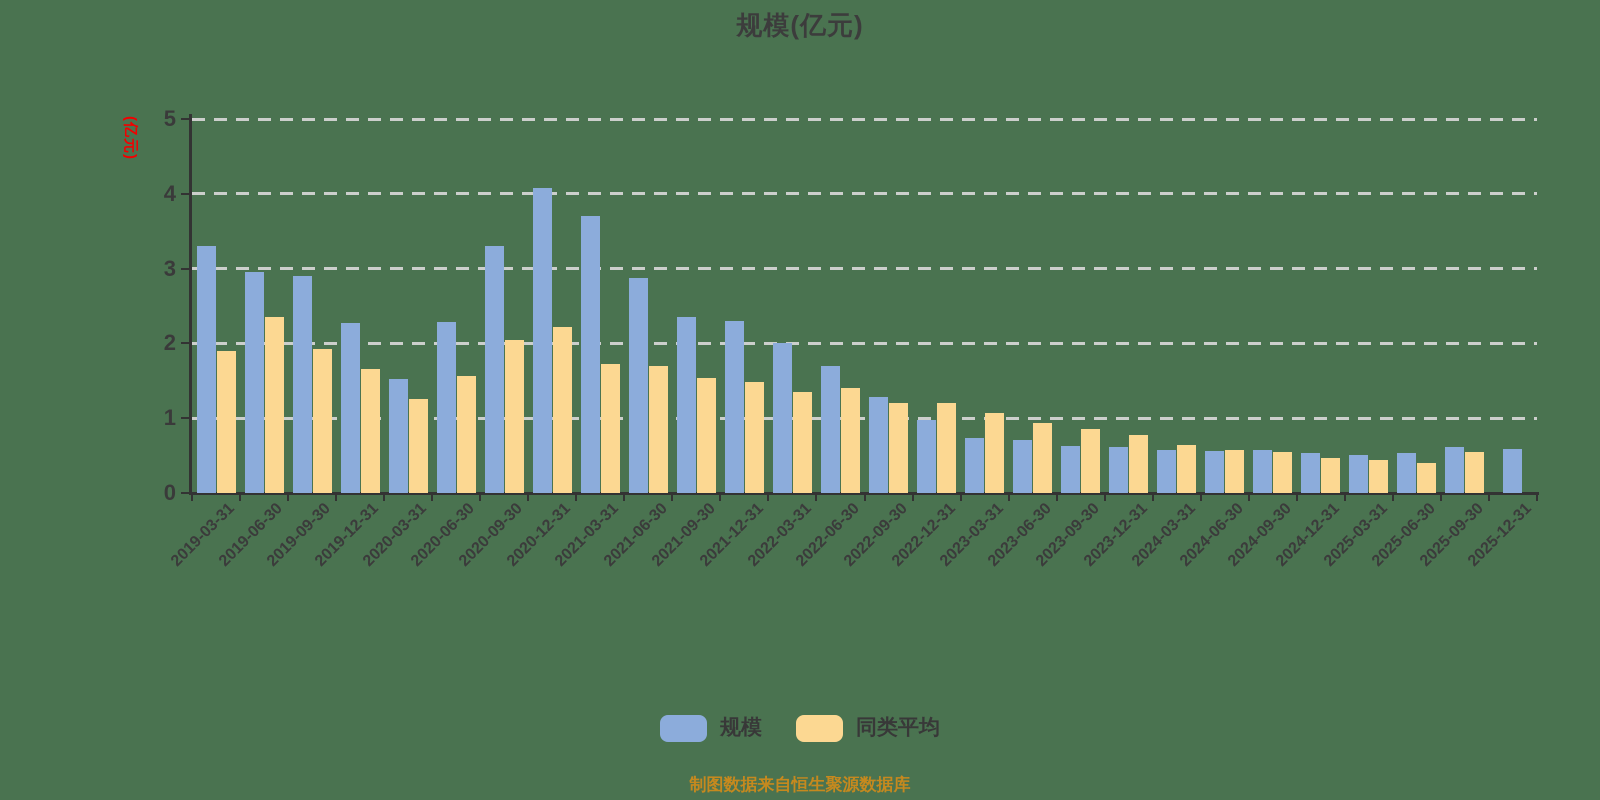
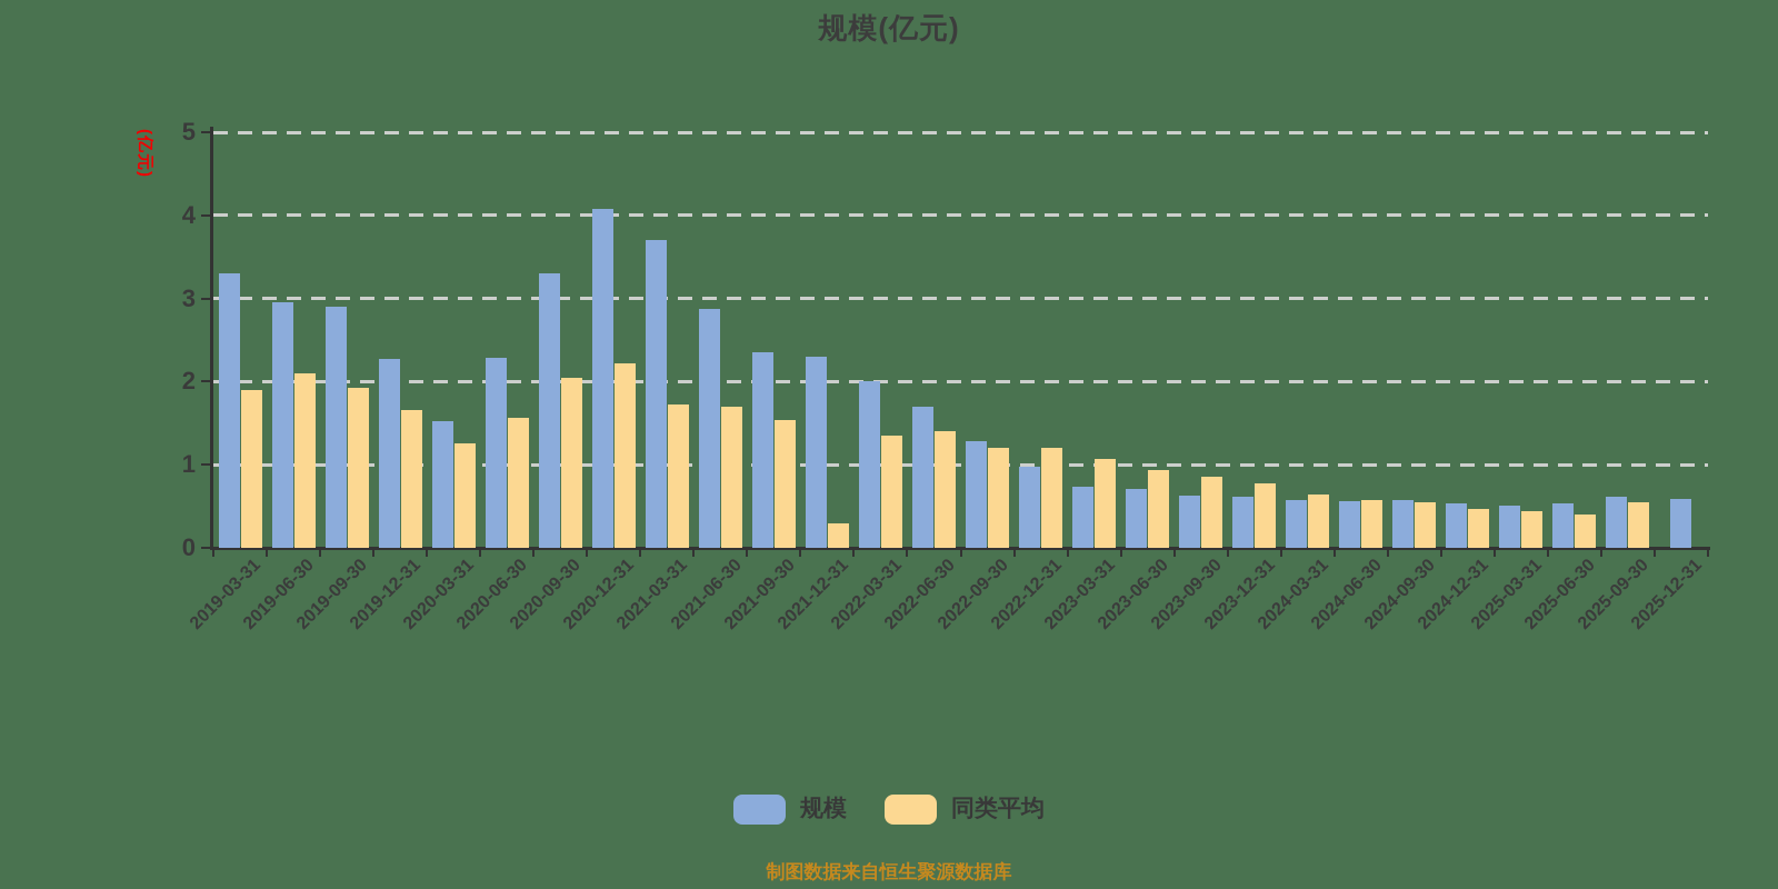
同类平均/2019-06-30: 2.4 -> 2.1
同类平均/2021-12-31: 1.5 -> 0.3
